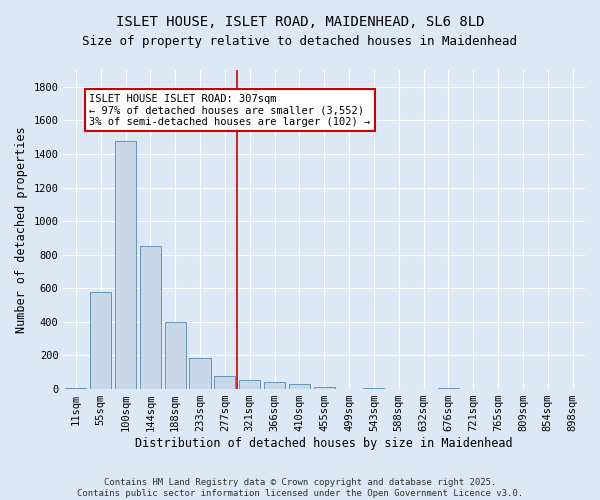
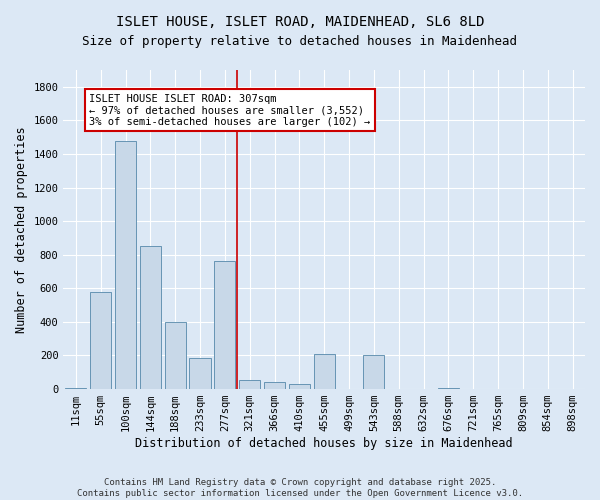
277sqm: 80 -> 760
455sqm: 20 -> 210
543sqm: 0 -> 200
